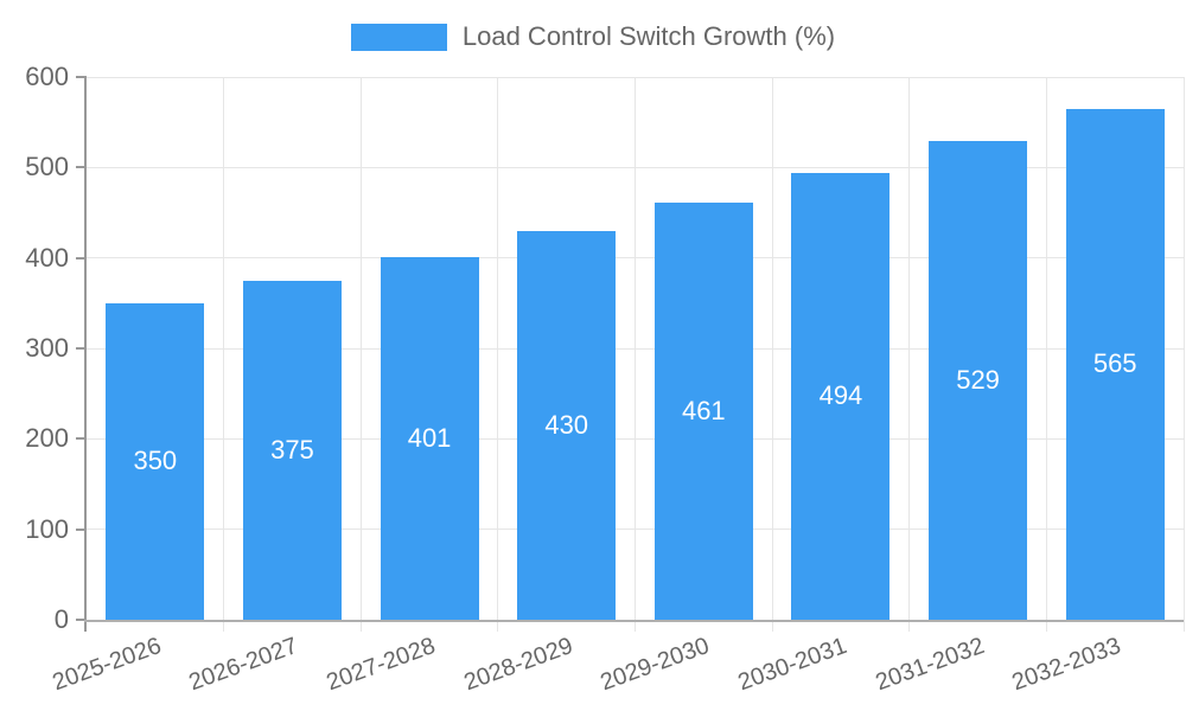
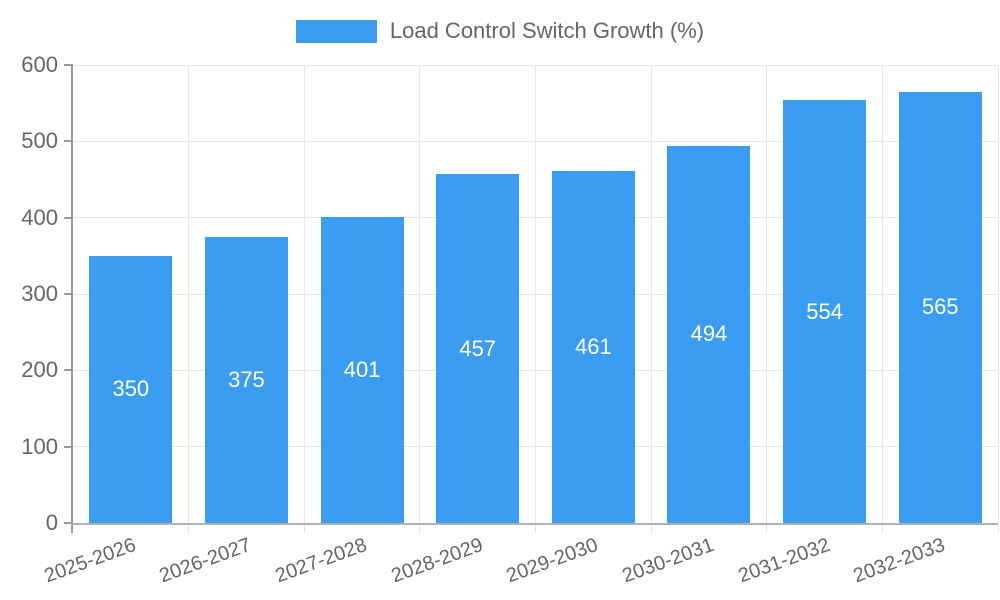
2028-2029: 430 -> 457
2031-2032: 529 -> 554
